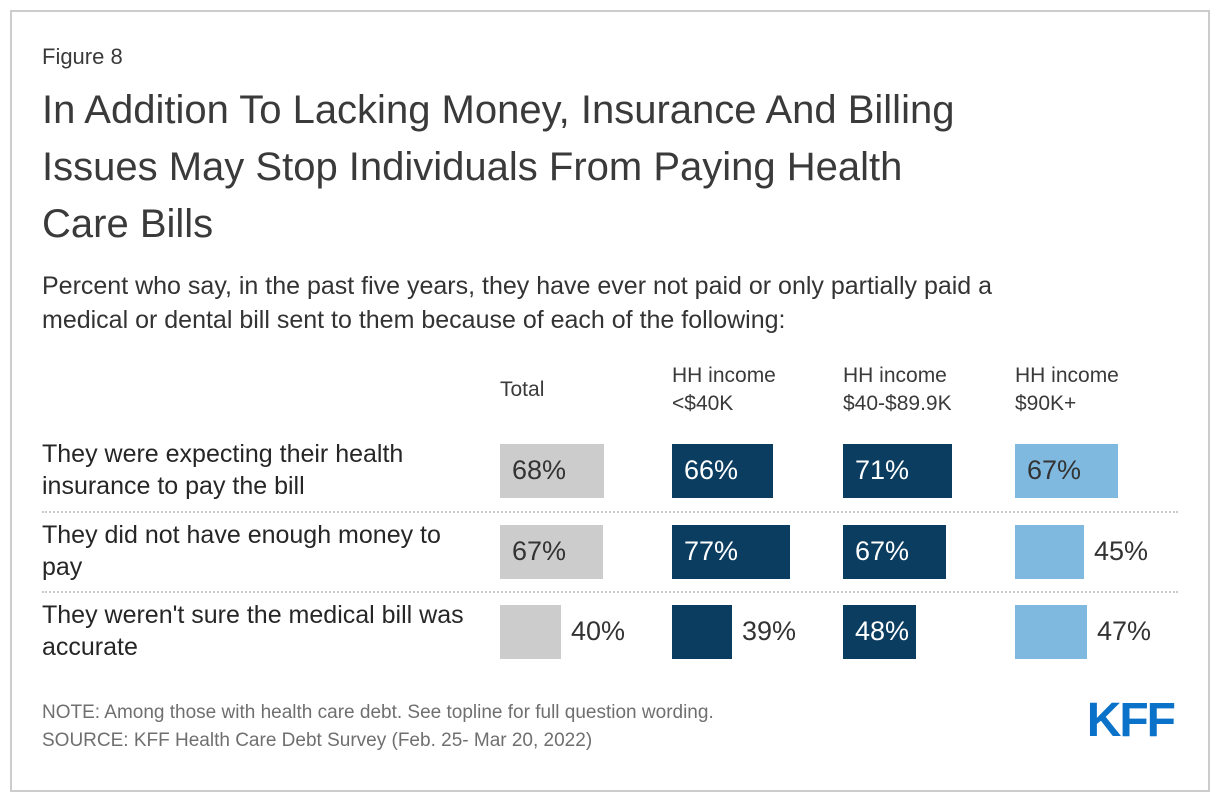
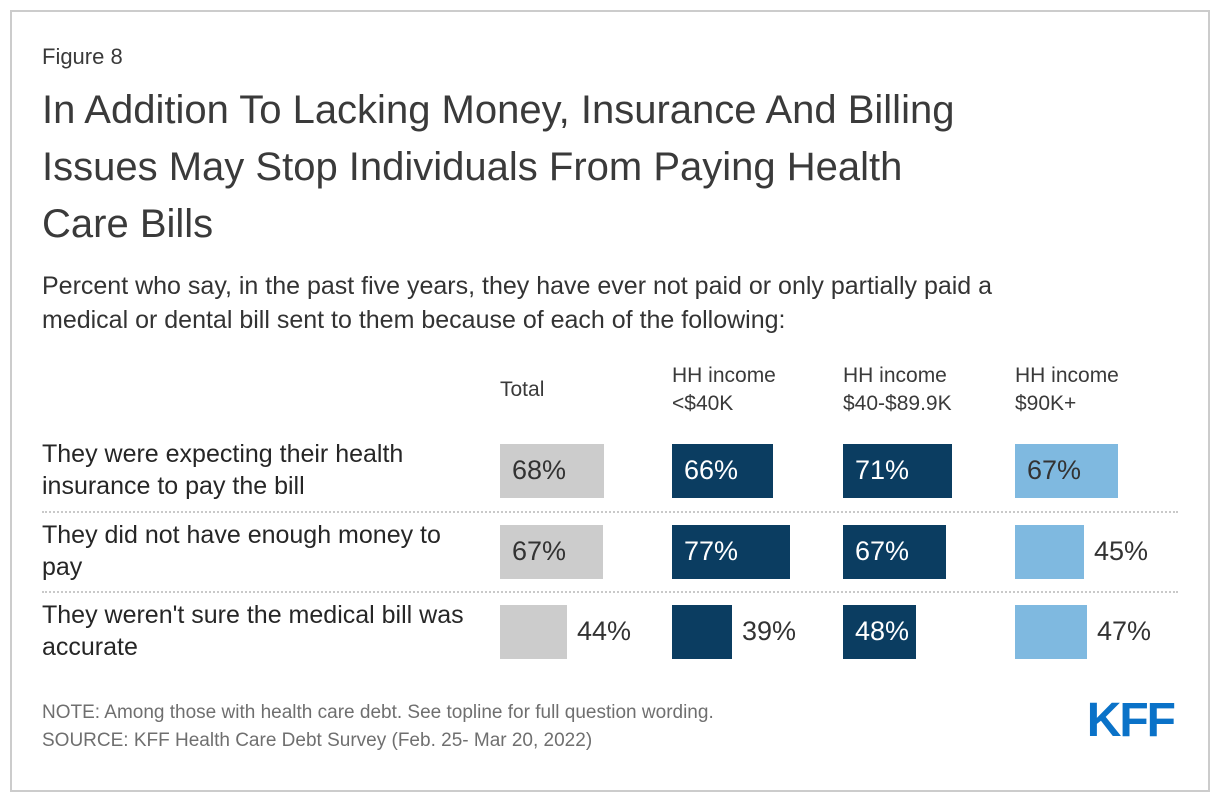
Total/They weren't sure the medical bill was accurate: 40% -> 44%
